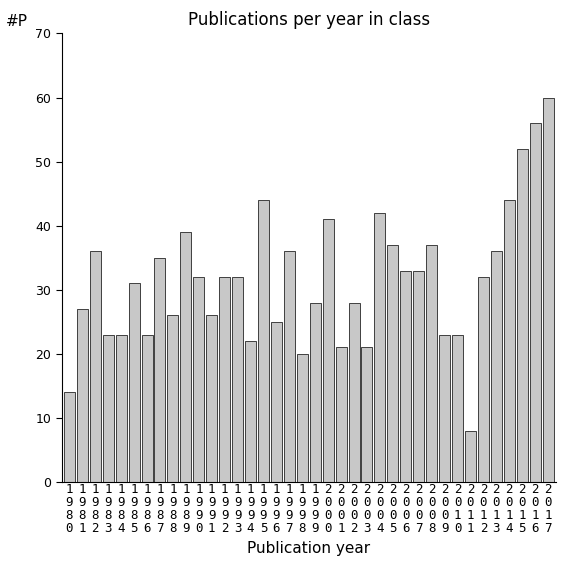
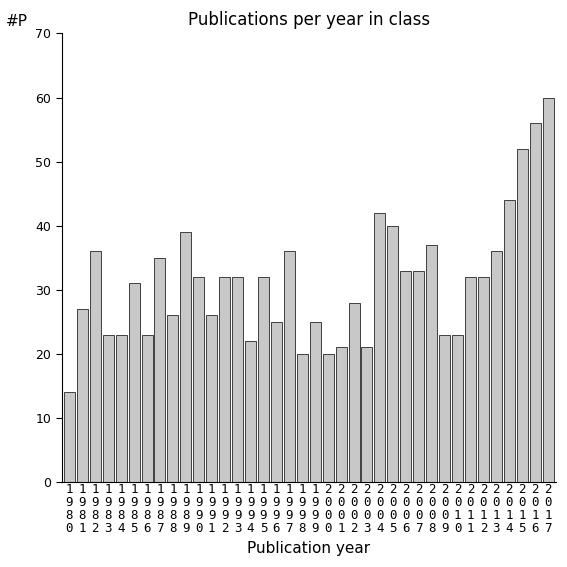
1 9 9 5: 44 -> 32
1 9 9 9: 28 -> 25
2 0 0 0: 41 -> 20
2 0 0 5: 37 -> 40
2 0 1 1: 8 -> 32
